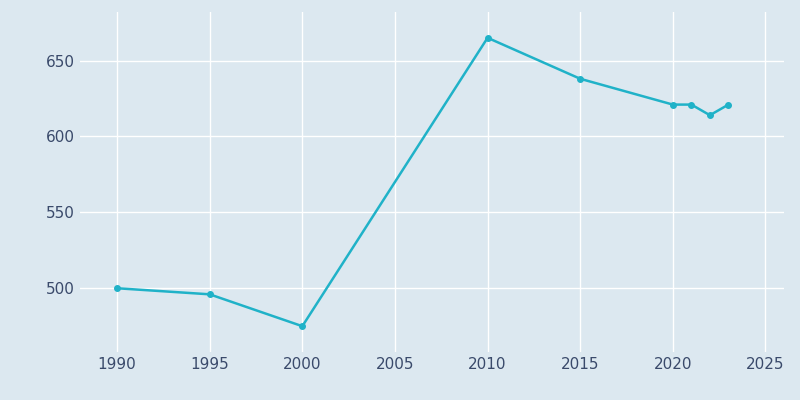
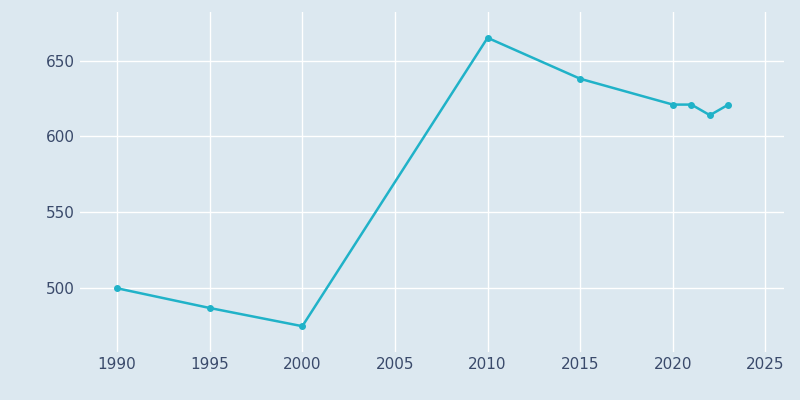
1995: 496 -> 487
